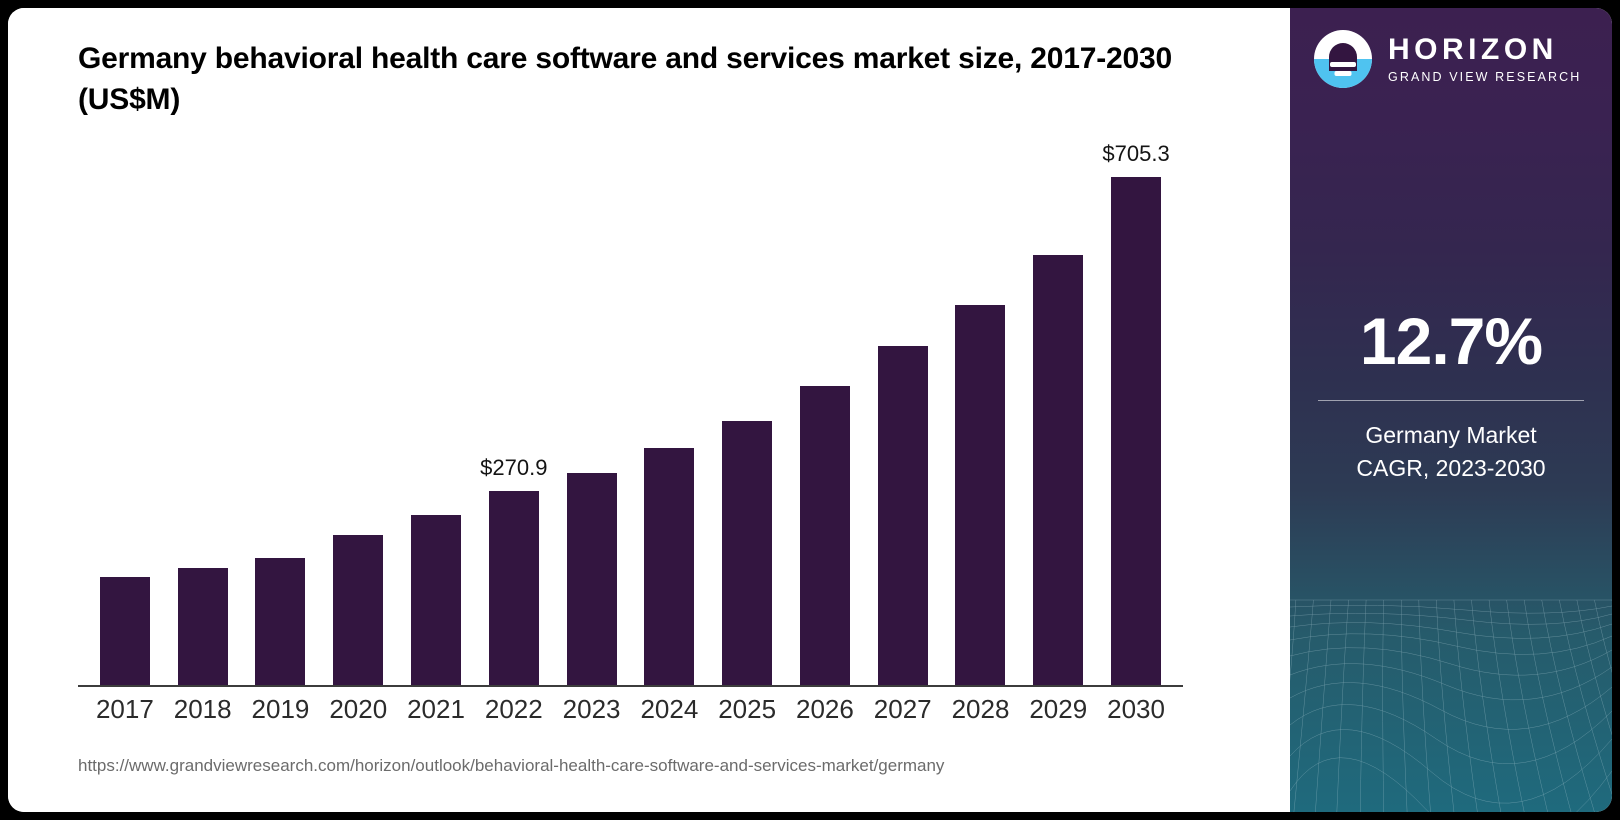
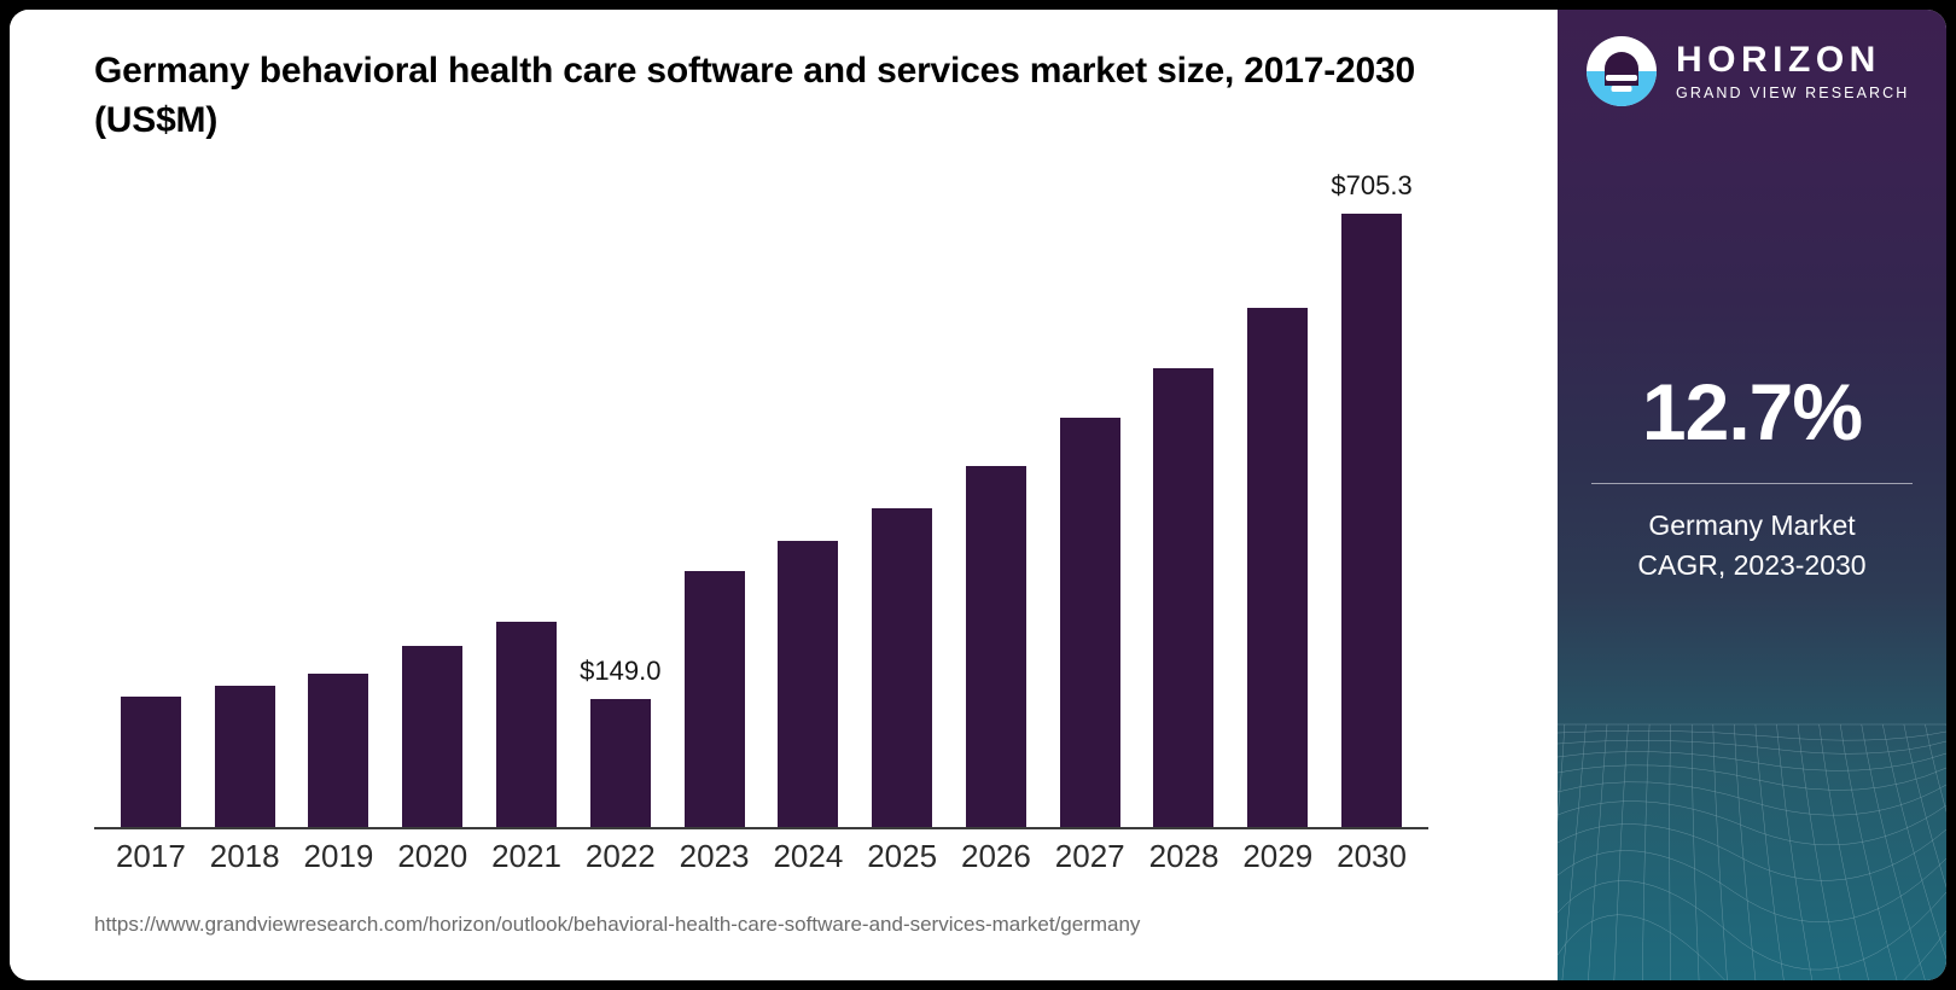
2022: $270.9 -> $149.0
